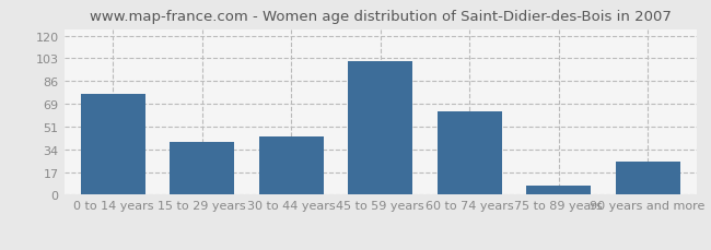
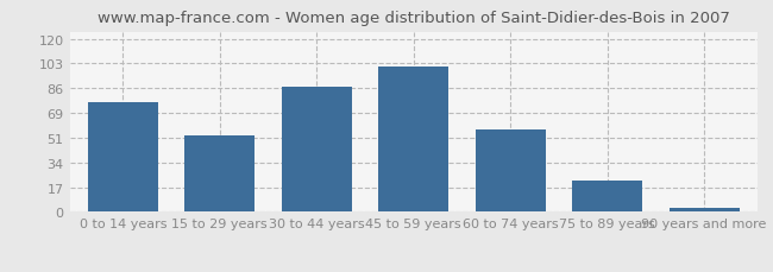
15 to 29 years: 40 -> 53
30 to 44 years: 44 -> 87
60 to 74 years: 63 -> 57
75 to 89 years: 7 -> 22
90 years and more: 25 -> 3
